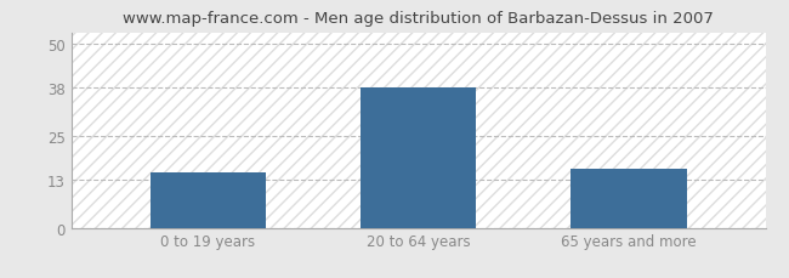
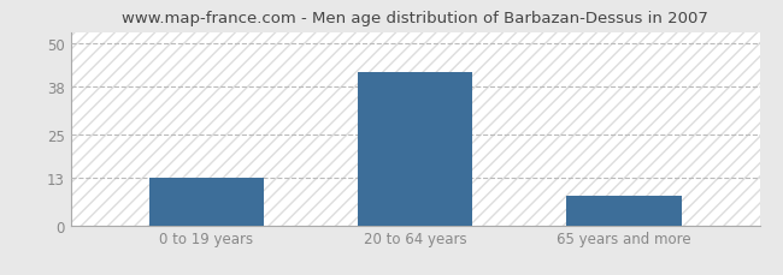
0 to 19 years: 15 -> 13
20 to 64 years: 38 -> 42
65 years and more: 16 -> 8
